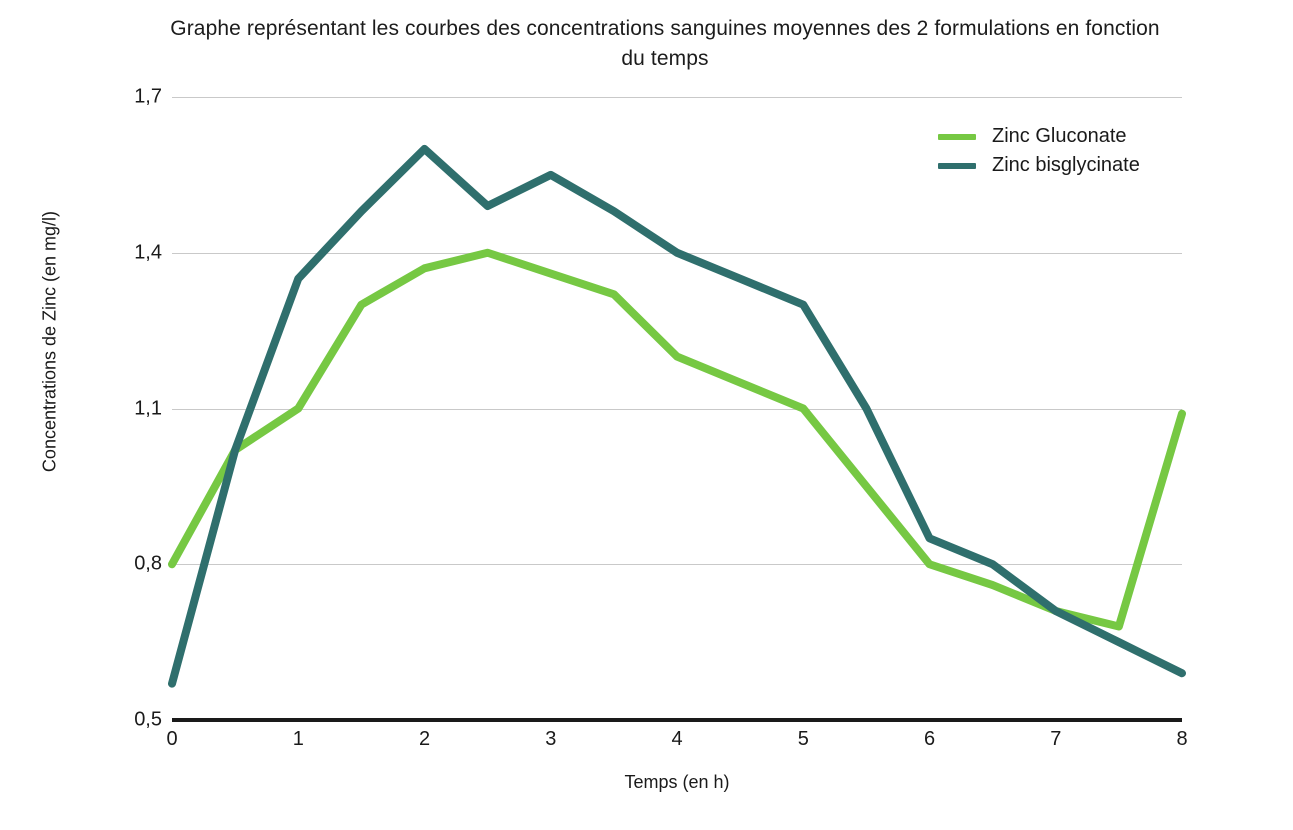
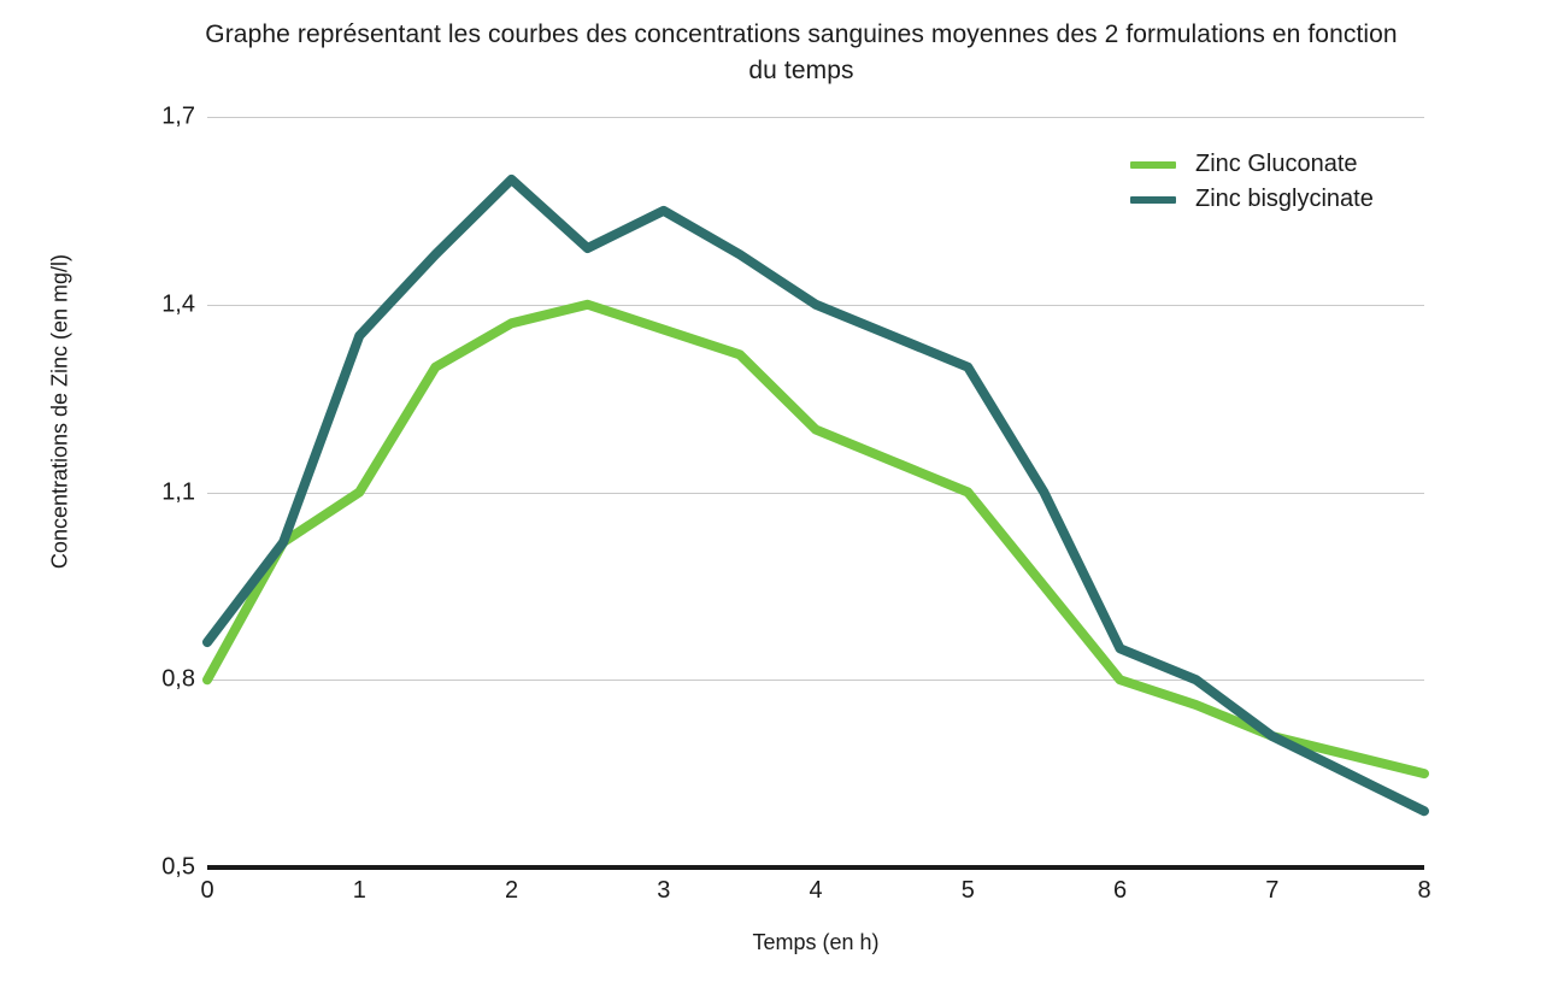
Zinc bisglycinate/0: 0,57 -> 0,86
Zinc Gluconate/8: 1,09 -> 0,65
